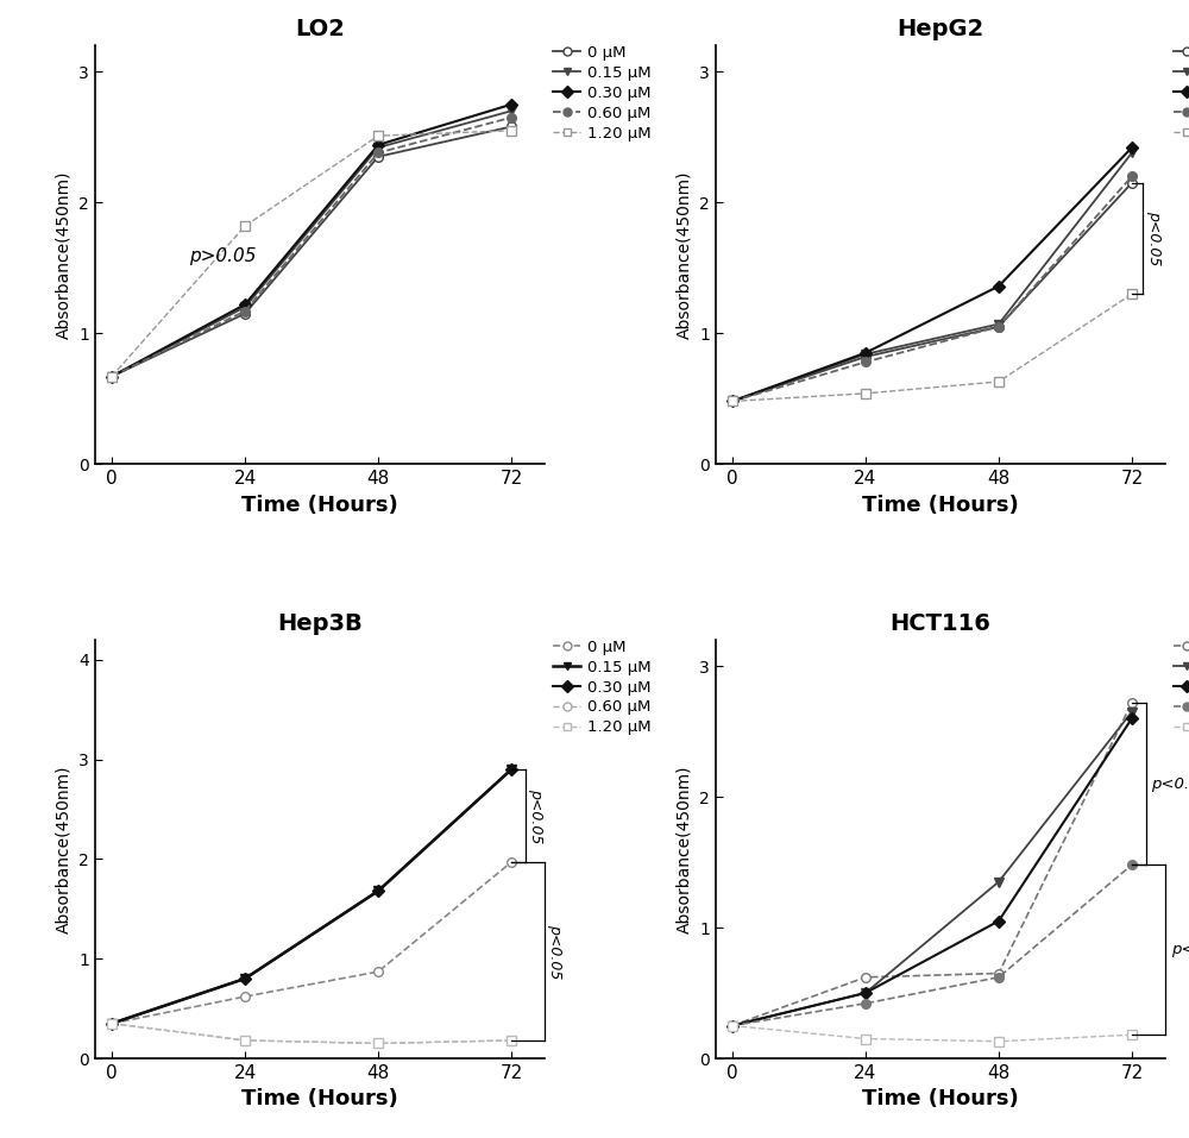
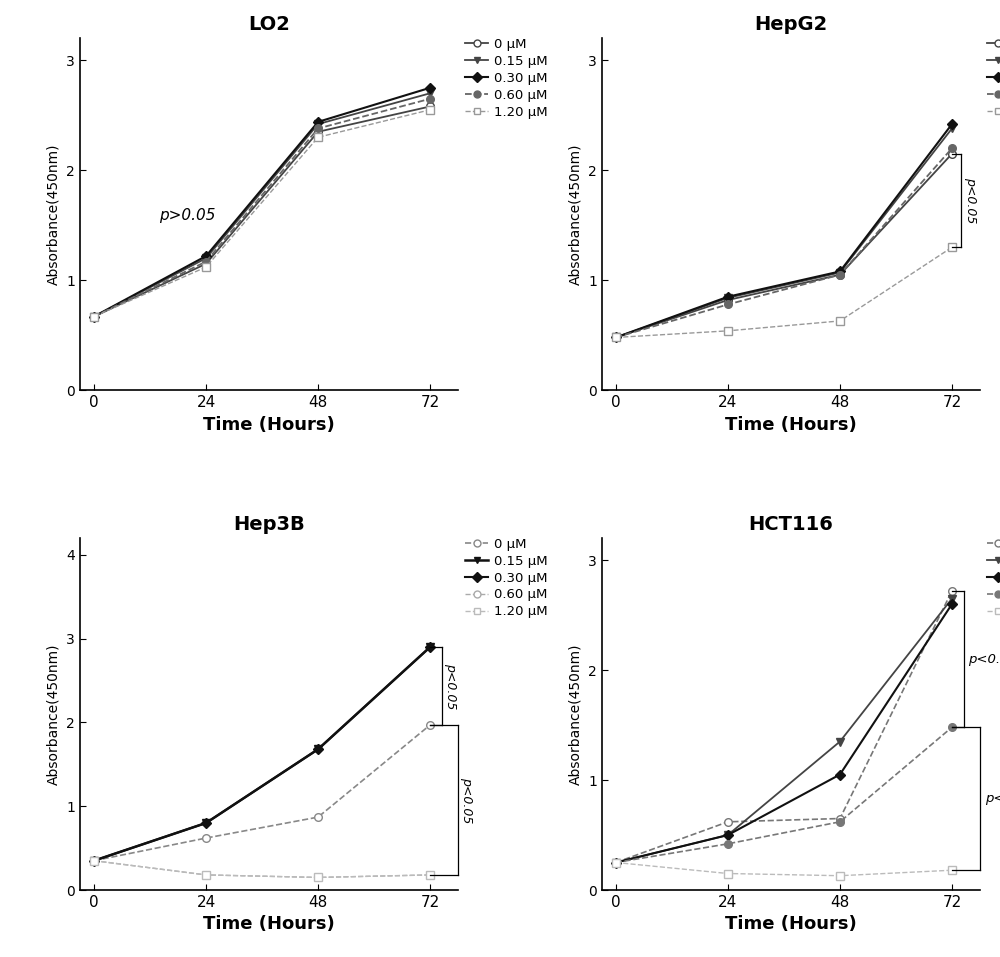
LO2/1.20 μM/24: 1.82 -> 1.12
LO2/1.20 μM/48: 2.51 -> 2.30
HepG2/0.30 μM/48: 1.36 -> 1.08
